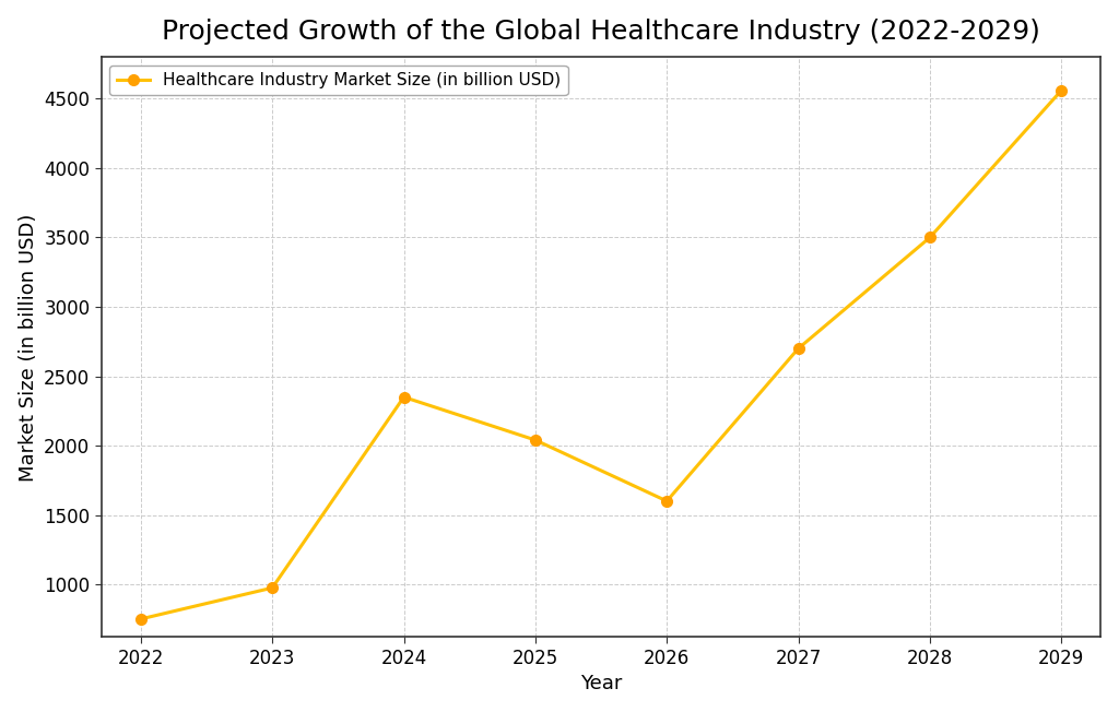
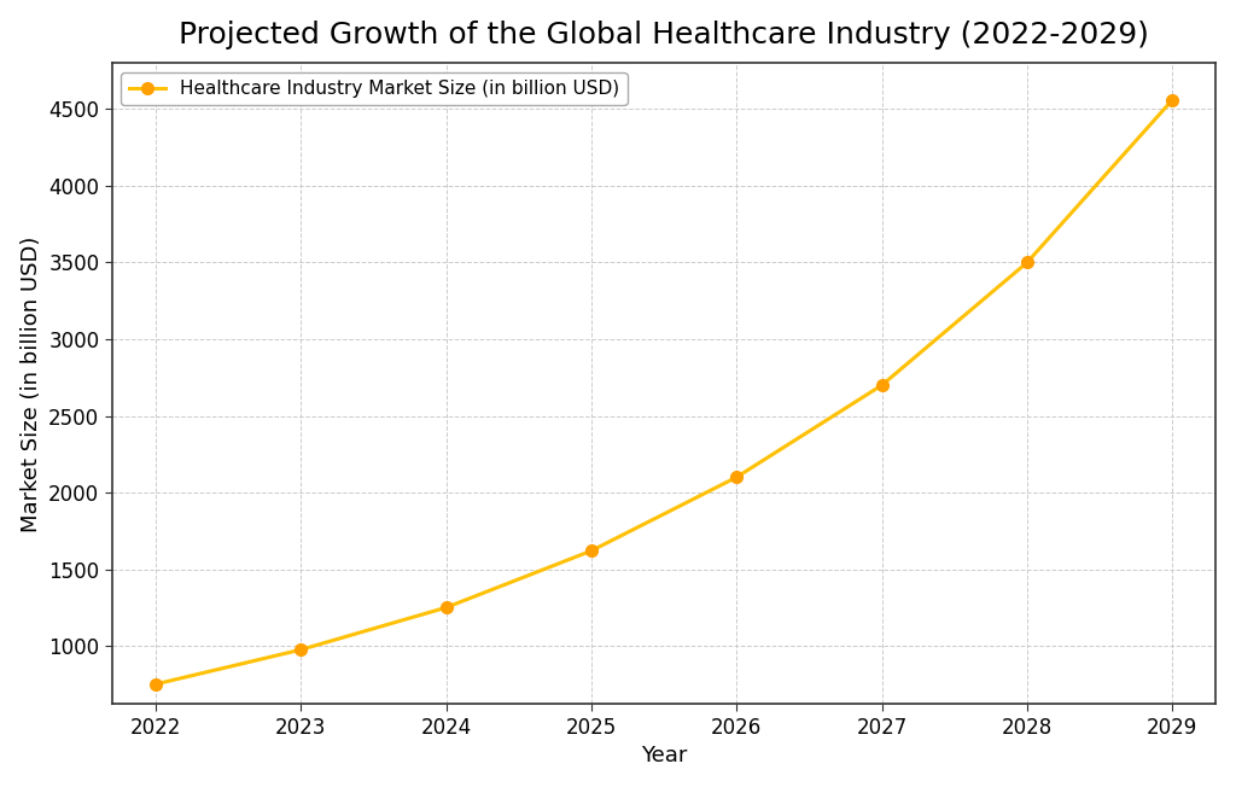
2024: 2350 -> 1250
2025: 2040 -> 1620
2026: 1600 -> 2100
